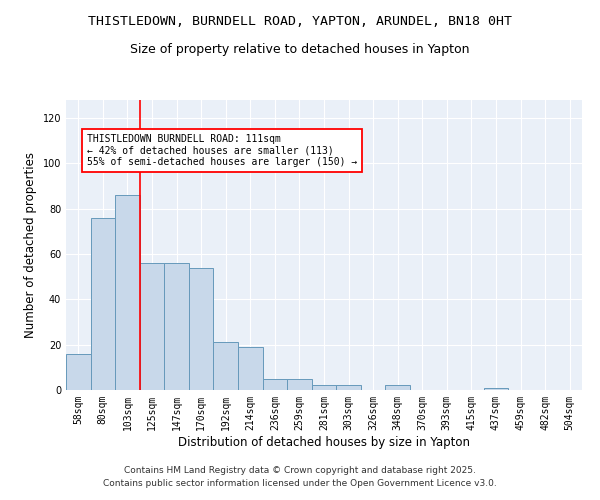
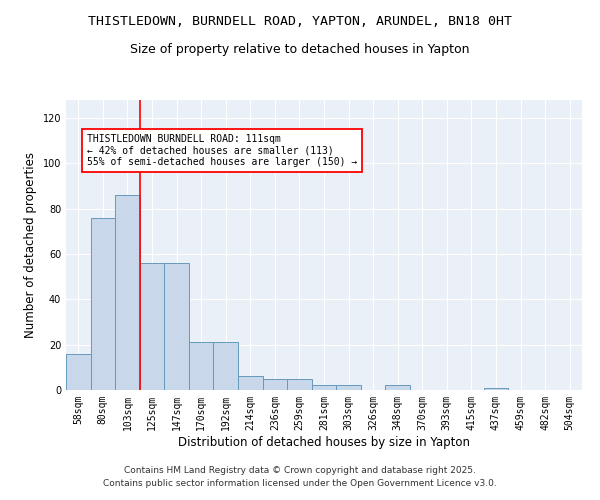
170sqm: 54 -> 21
214sqm: 19 -> 6
